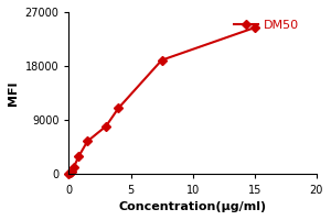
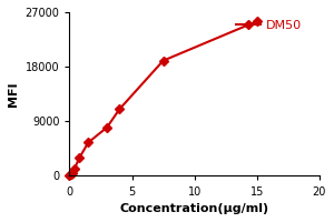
15: 24400 -> 25500
